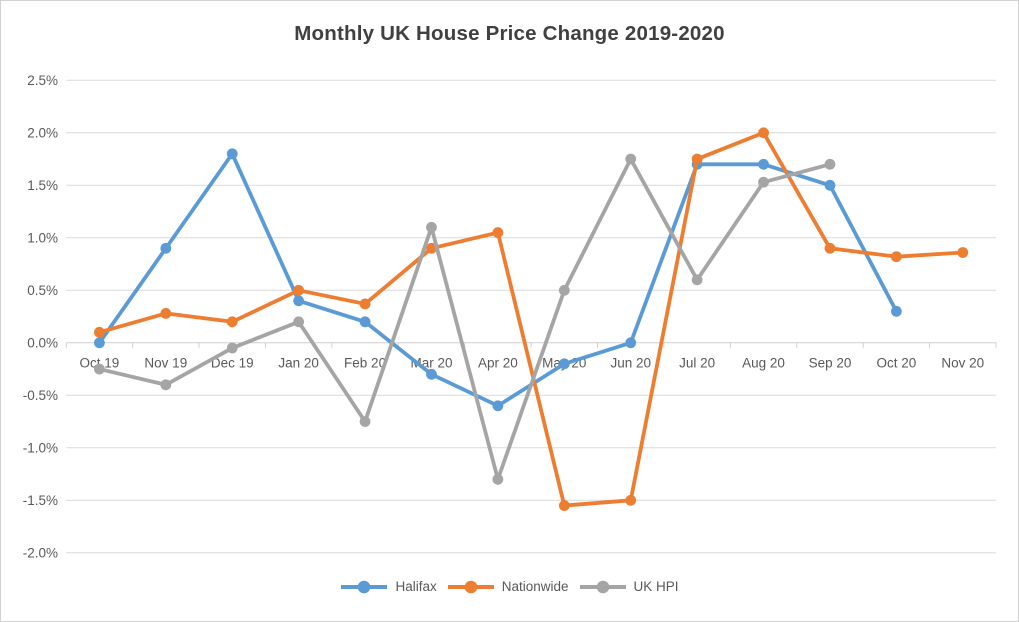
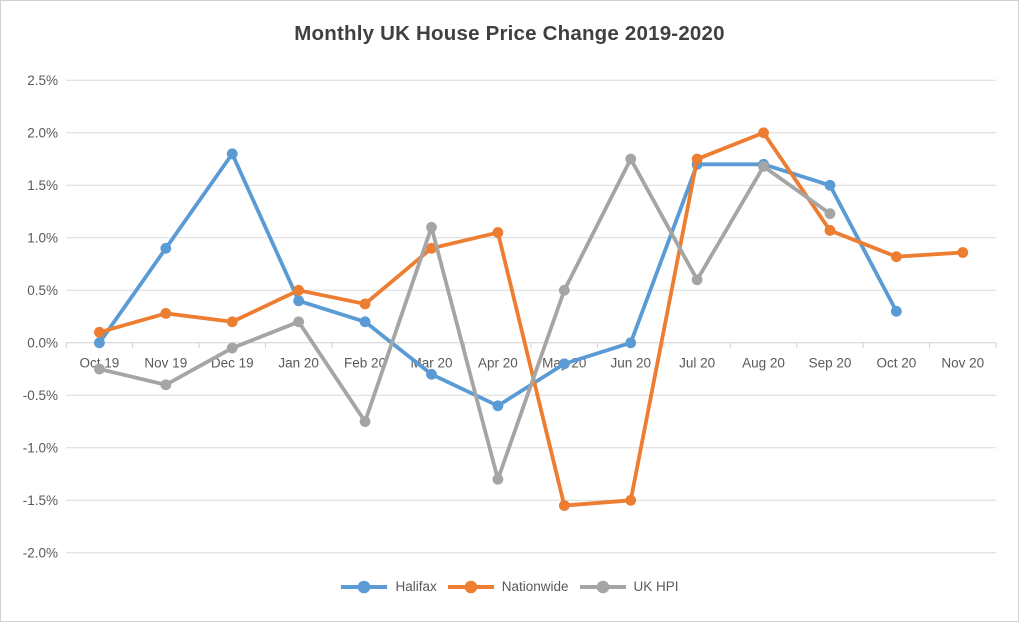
UK HPI/Aug 20: 1.53% -> 1.68%
Nationwide/Sep 20: 0.90% -> 1.07%
UK HPI/Sep 20: 1.70% -> 1.23%
